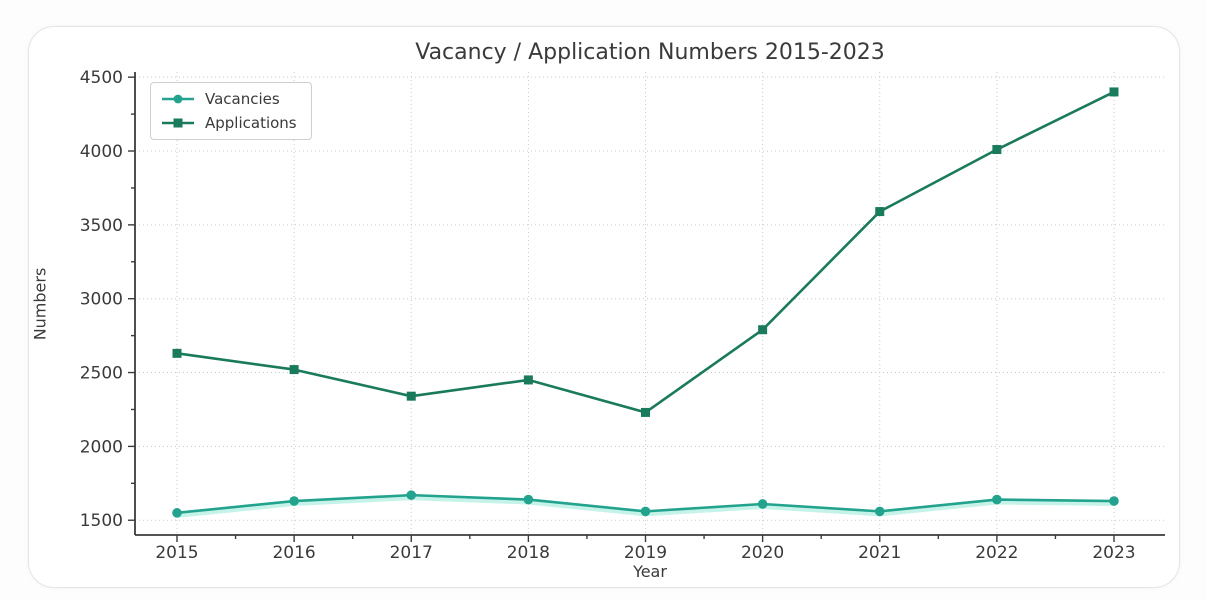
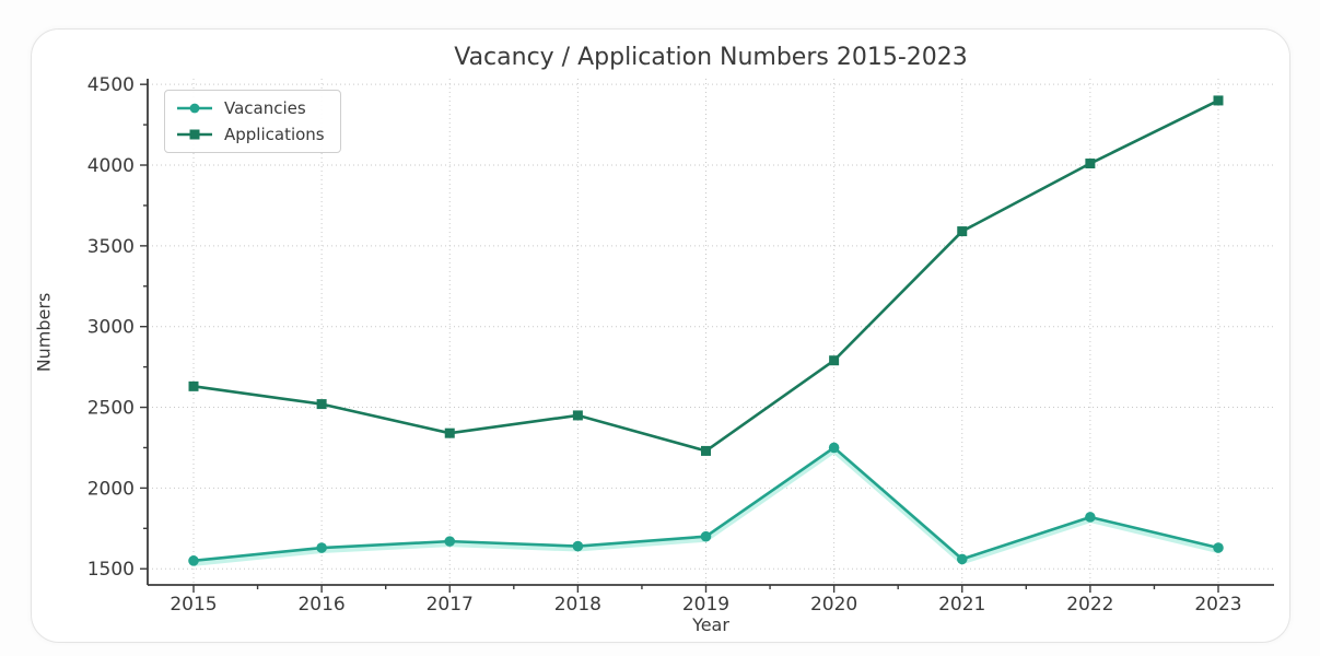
Vacancies/2019: 1560 -> 1700
Vacancies/2020: 1610 -> 2250
Vacancies/2022: 1640 -> 1820
